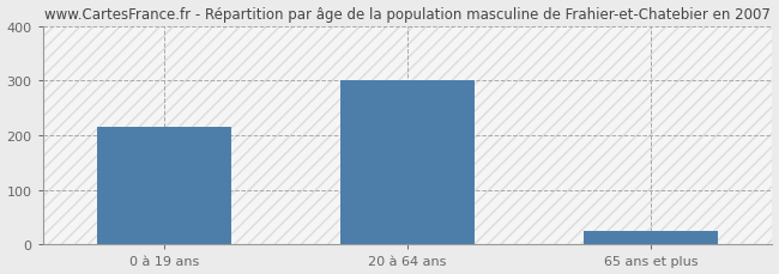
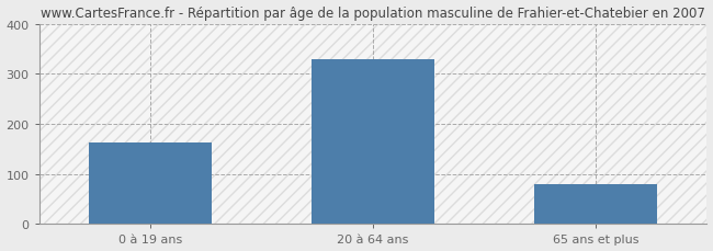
0 à 19 ans: 215 -> 163
20 à 64 ans: 300 -> 330
65 ans et plus: 25 -> 80
